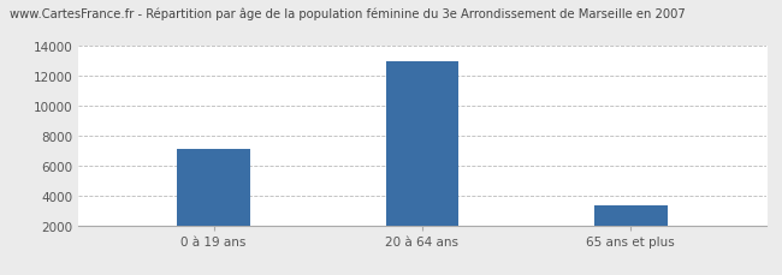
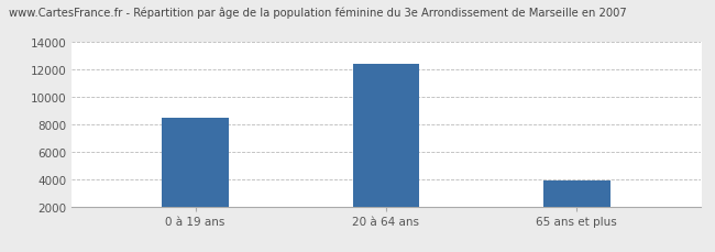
0 à 19 ans: 7100 -> 8500
20 à 64 ans: 13000 -> 12400
65 ans et plus: 3300 -> 3900
